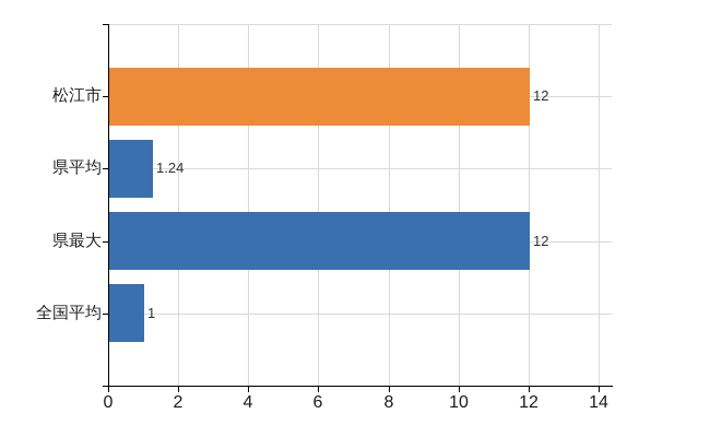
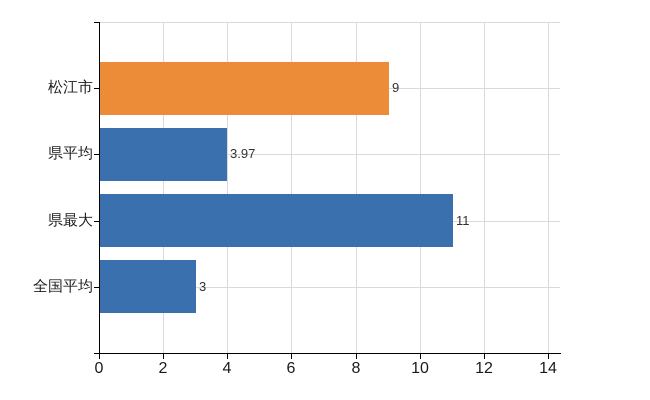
松江市: 12 -> 9
県平均: 1.24 -> 3.97
県最大: 12 -> 11
全国平均: 1 -> 3
